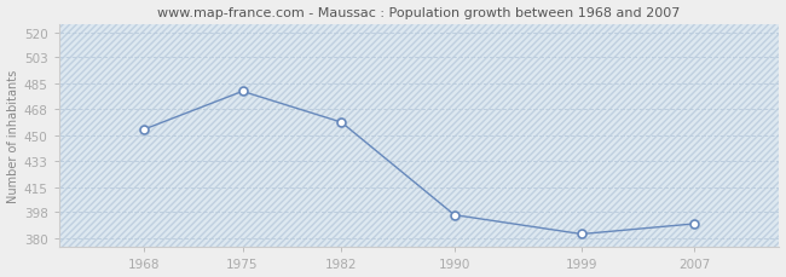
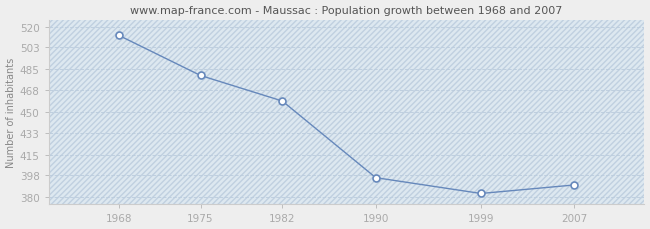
1968: 454 -> 513
